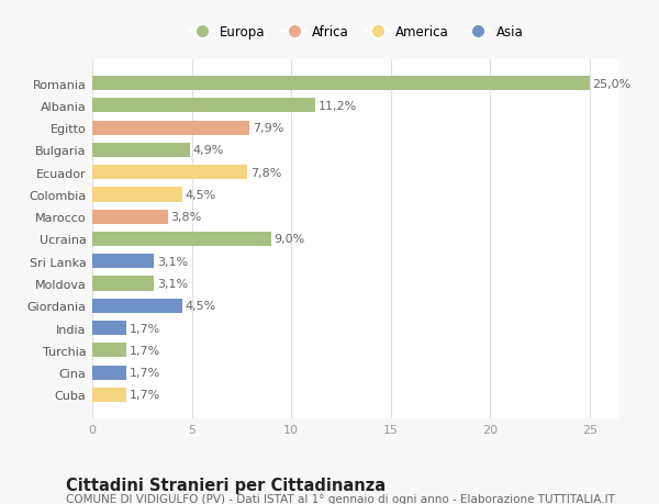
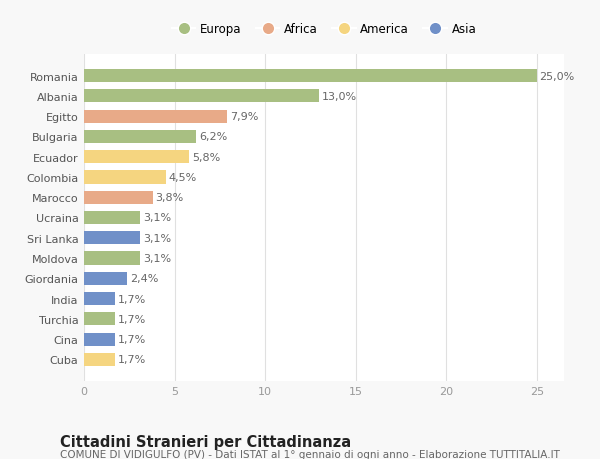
Albania: 11,2% -> 13,0%
Bulgaria: 4,9% -> 6,2%
Ecuador: 7,8% -> 5,8%
Ucraina: 9,0% -> 3,1%
Giordania: 4,5% -> 2,4%
